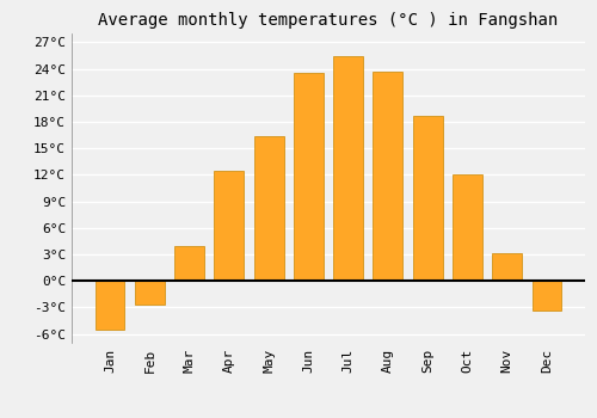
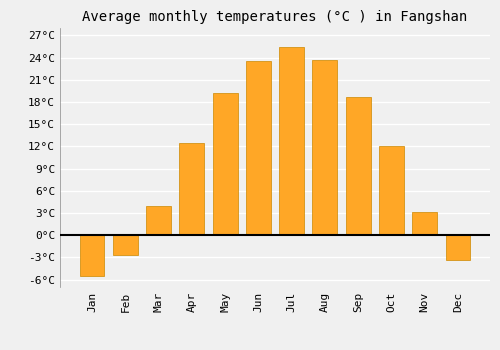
May: 16.4°C -> 19.2°C
